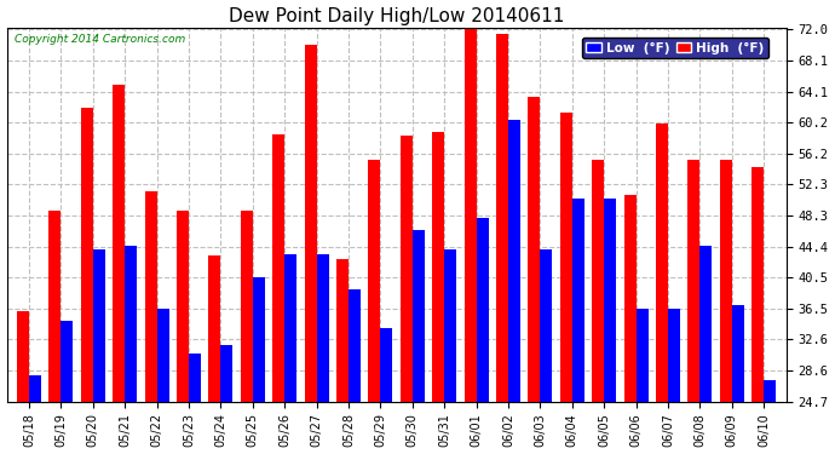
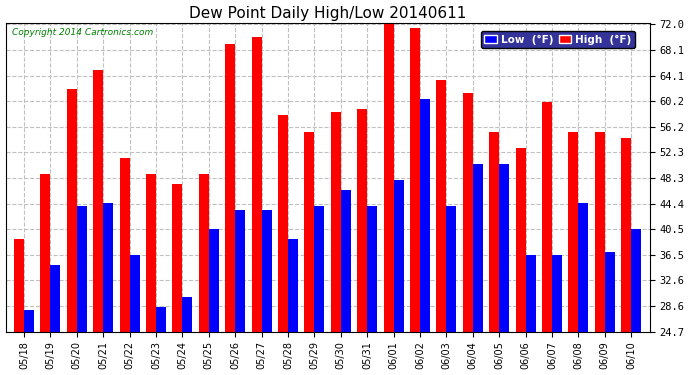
High (°F)/05/18: 36.2 -> 39.0
Low (°F)/05/23: 30.8 -> 28.5
High (°F)/05/24: 43.2 -> 47.5
Low (°F)/05/24: 31.8 -> 30.0
High (°F)/05/26: 58.6 -> 69.0
High (°F)/05/28: 42.8 -> 58.0
Low (°F)/05/29: 34.0 -> 44.0
High (°F)/06/06: 51.0 -> 53.0
Low (°F)/06/10: 27.4 -> 40.5
